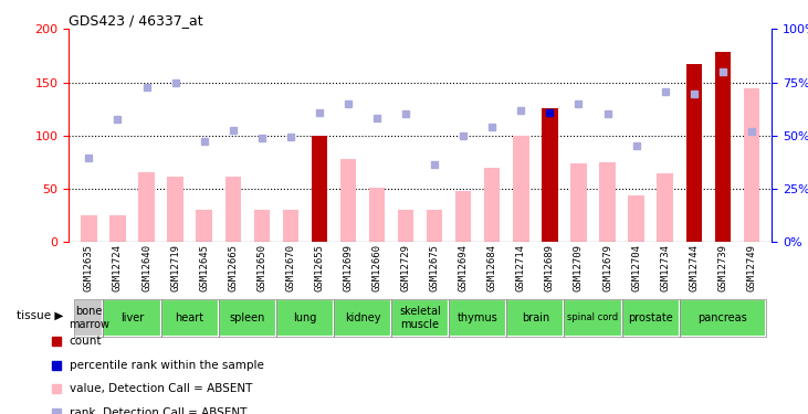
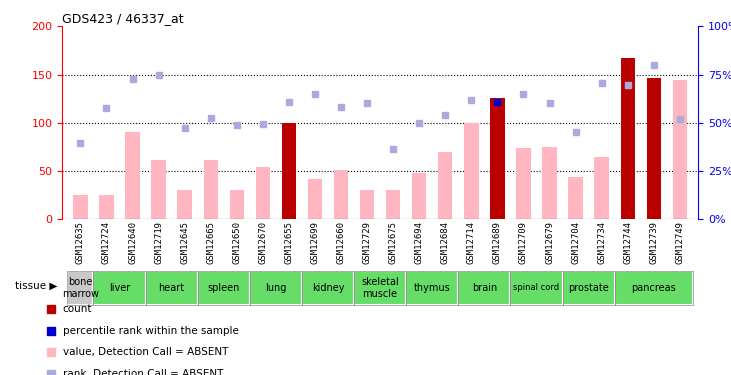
GSM12640: 66 -> 90
GSM12670: 30 -> 54
GSM12699: 78 -> 42
GSM12739: 178 -> 146
